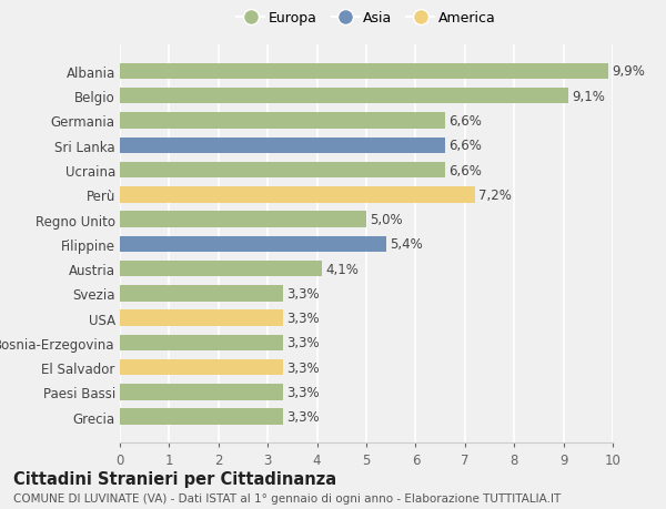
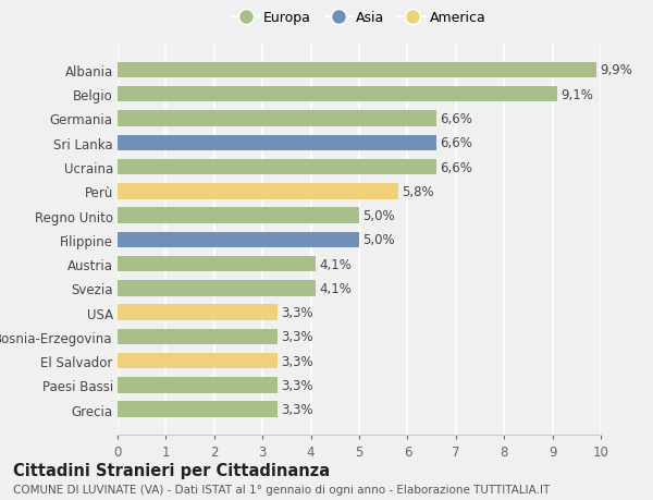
Perù: 7,2% -> 5,8%
Filippine: 5,4% -> 5,0%
Svezia: 3,3% -> 4,1%
